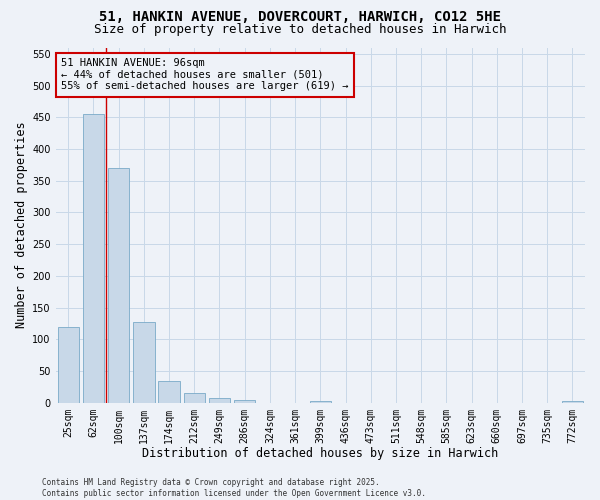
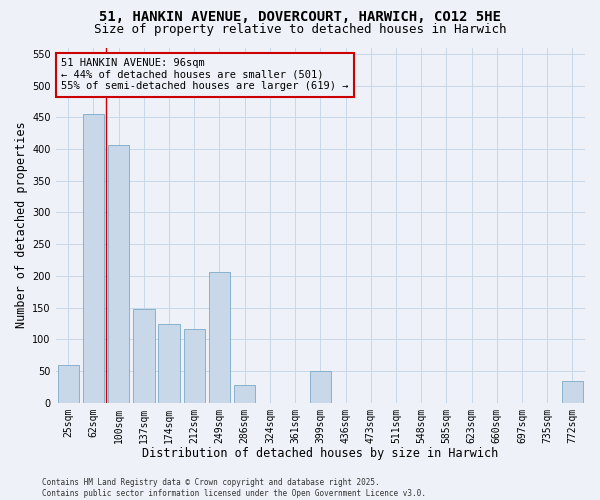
25sqm: 120 -> 60
100sqm: 370 -> 406
137sqm: 127 -> 148
174sqm: 35 -> 124
212sqm: 15 -> 116
249sqm: 8 -> 206
286sqm: 5 -> 28
399sqm: 2 -> 50
772sqm: 2 -> 34
